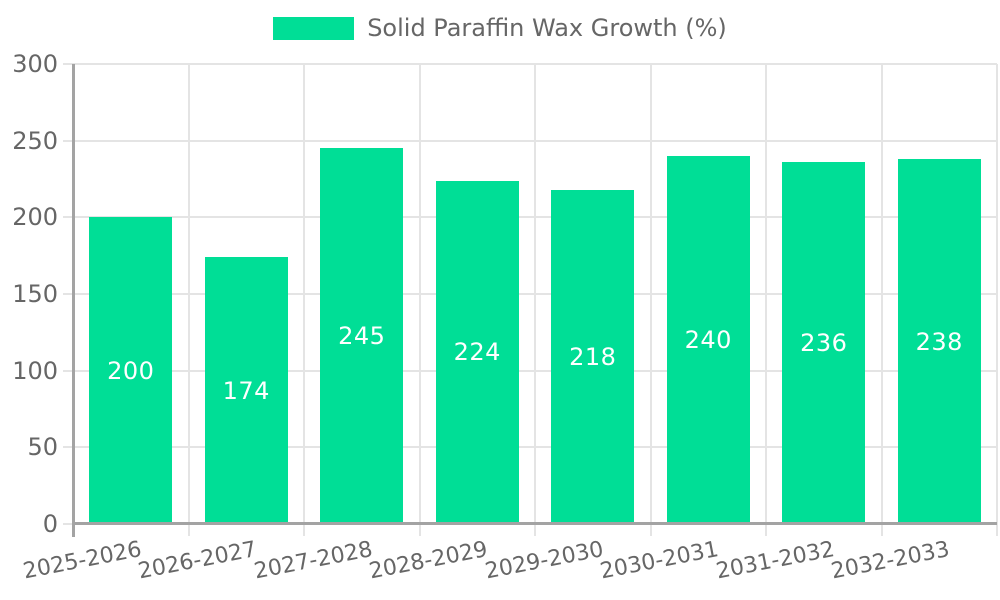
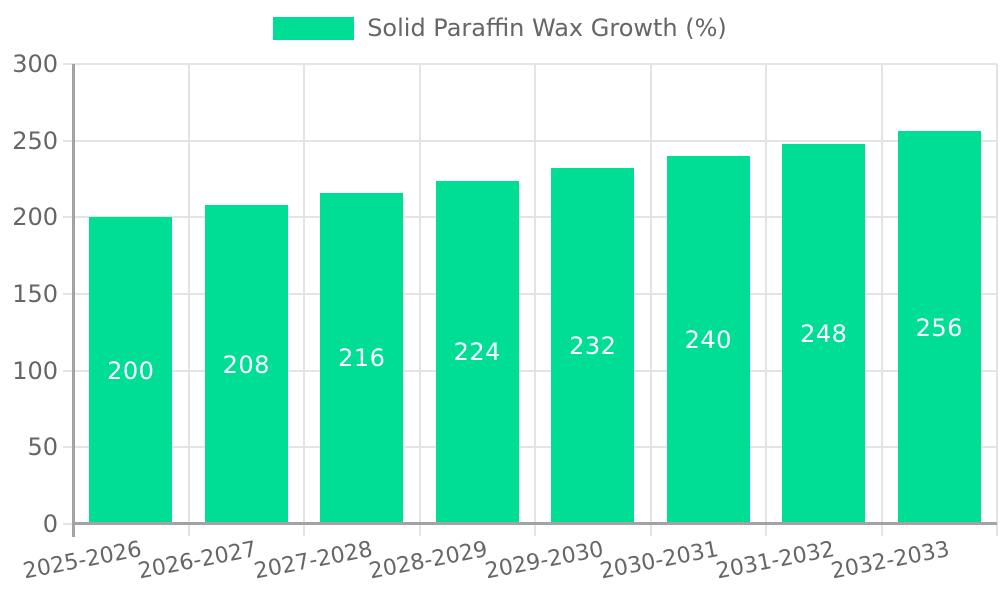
2026-2027: 174 -> 208
2027-2028: 245 -> 216
2029-2030: 218 -> 232
2031-2032: 236 -> 248
2032-2033: 238 -> 256
